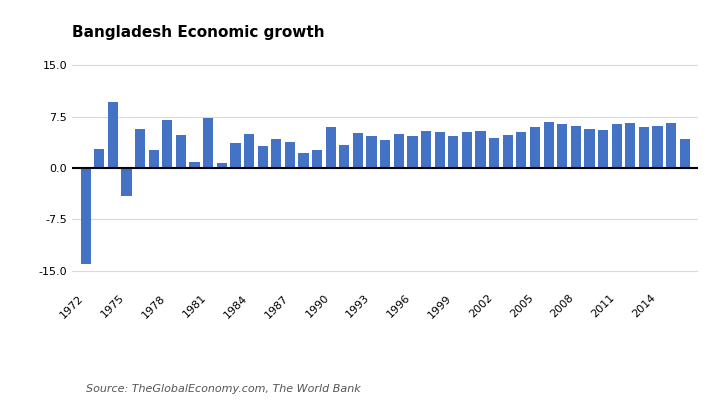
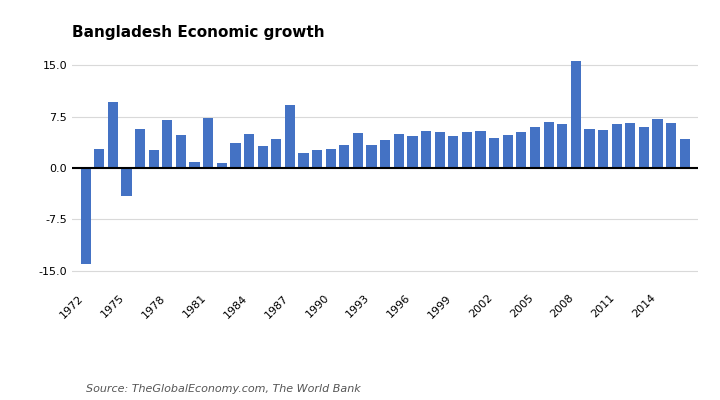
1987: 3.7 -> 9.2
1990: 5.9 -> 2.8
1993: 4.6 -> 3.4
2008: 6.2 -> 15.6
2014: 6.1 -> 7.2
